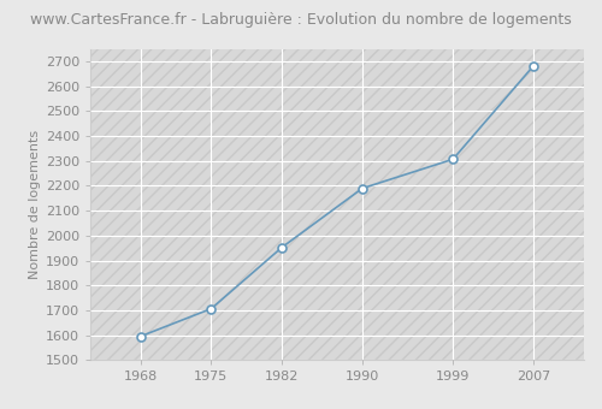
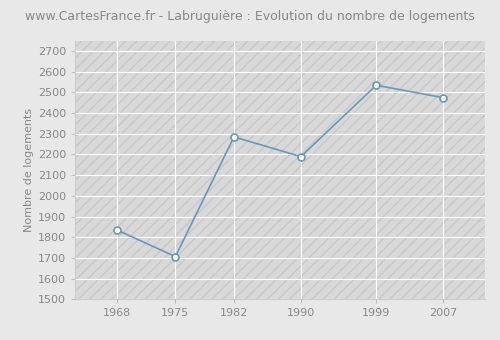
1968: 1595 -> 1835
1982: 1952 -> 2285
1999: 2307 -> 2535
2007: 2683 -> 2475
